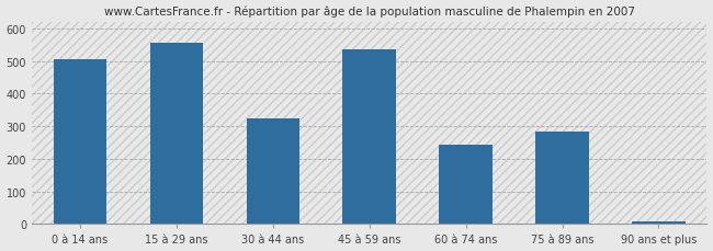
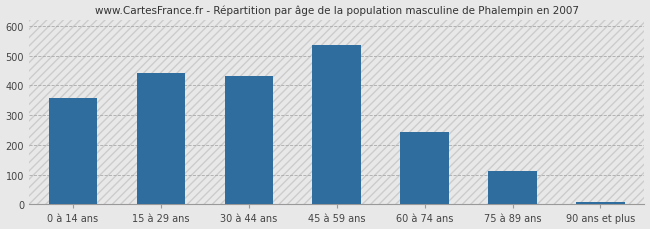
0 à 14 ans: 505 -> 358
15 à 29 ans: 555 -> 443
30 à 44 ans: 325 -> 432
75 à 89 ans: 285 -> 113
